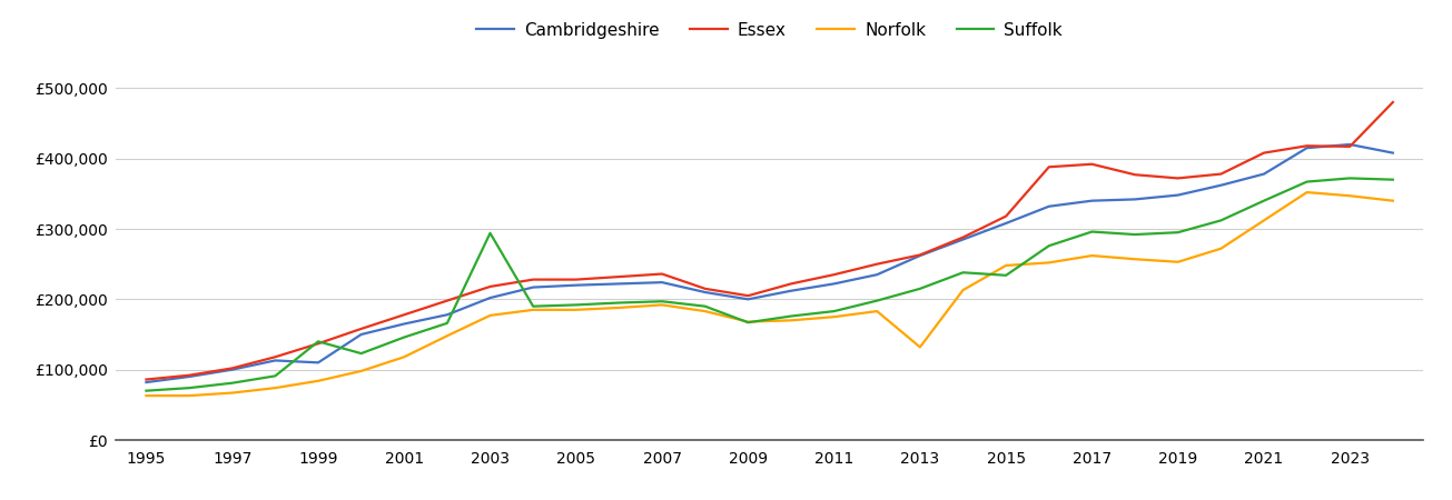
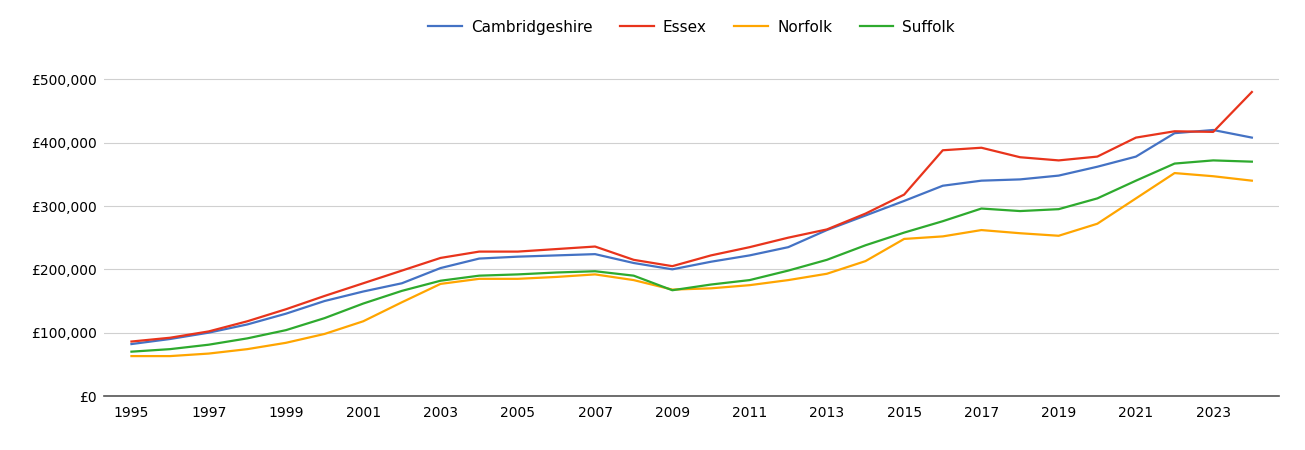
Cambridgeshire/1999: £110,000 -> £130,000
Suffolk/1999: £140,000 -> £104,000
Suffolk/2003: £294,000 -> £182,000
Norfolk/2013: £132,000 -> £193,000
Suffolk/2015: £234,000 -> £258,000
